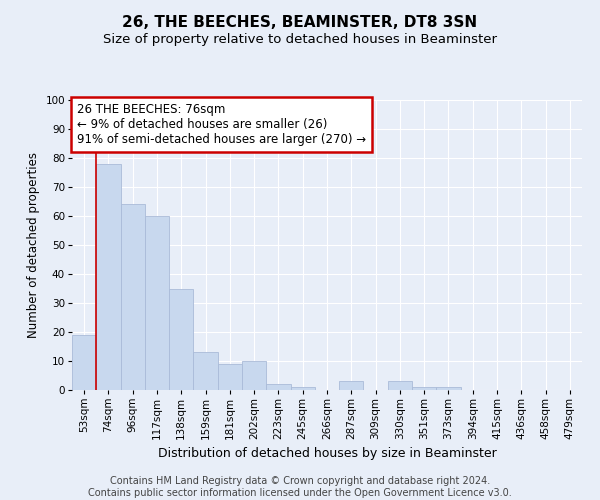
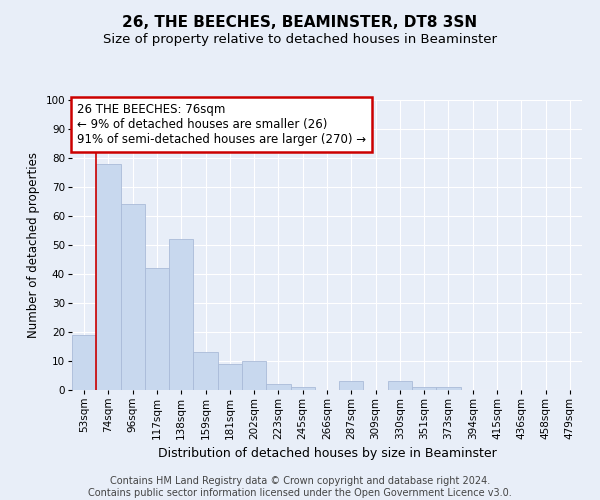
117sqm: 60 -> 42
138sqm: 35 -> 52
